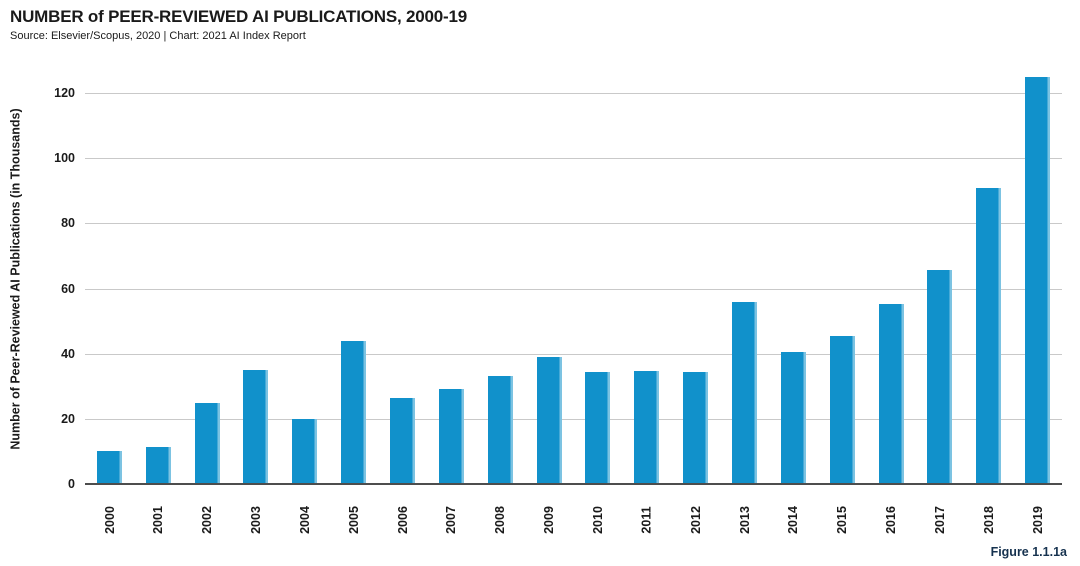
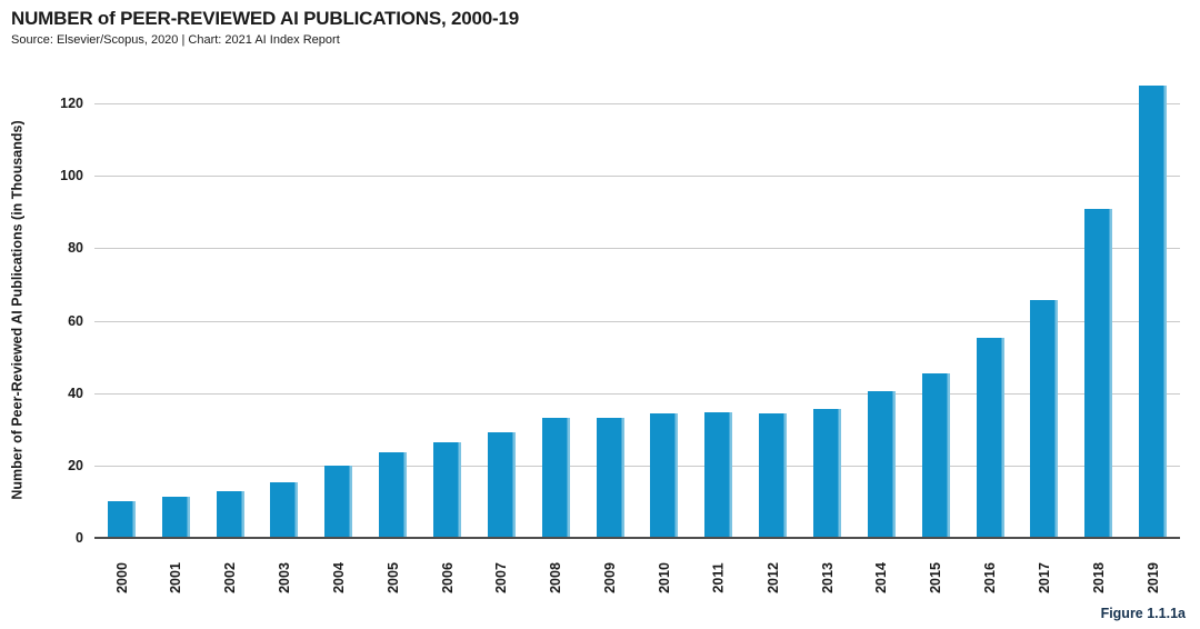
2002: 25 -> 13
2003: 35 -> 15
2005: 44 -> 24
2009: 39 -> 33
2013: 56 -> 36
